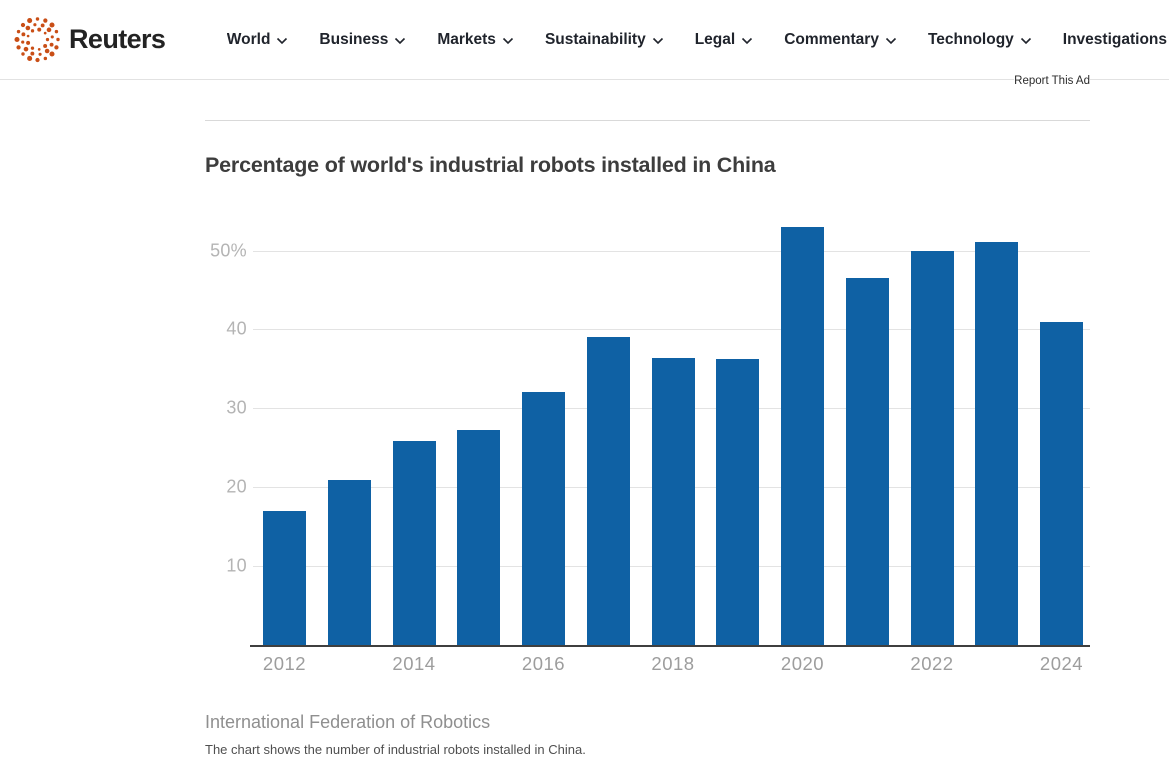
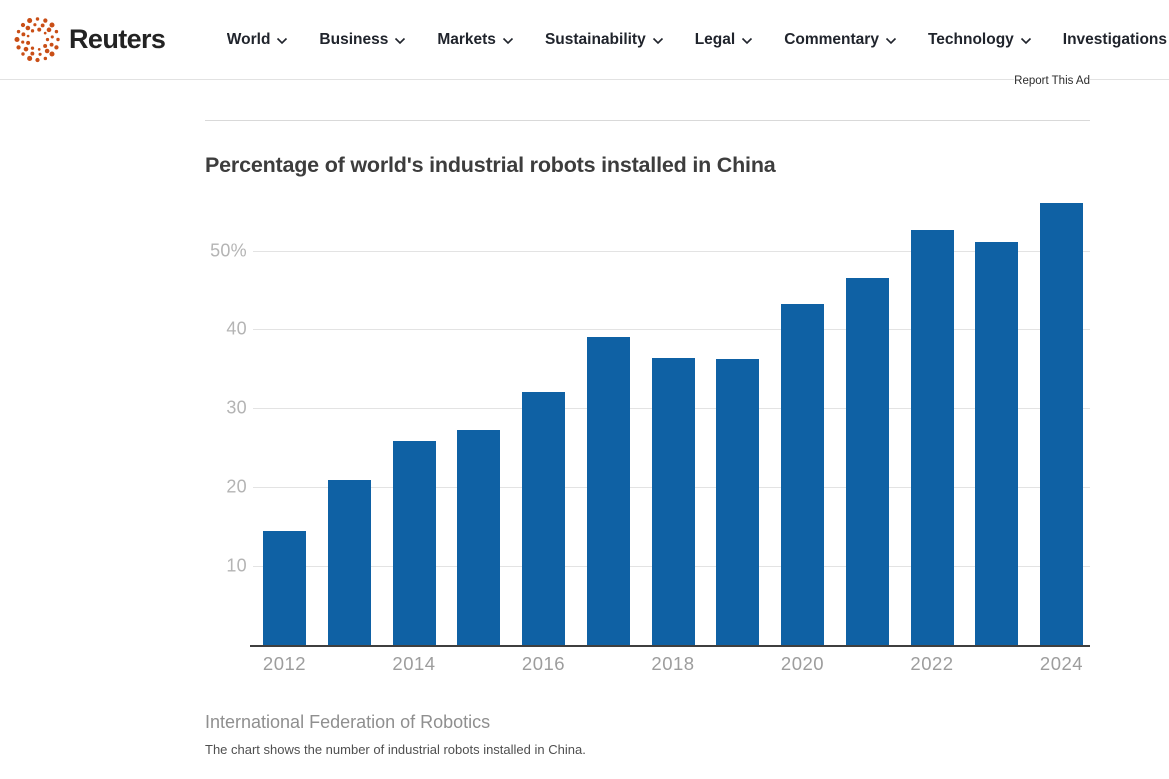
2012: 17% -> 14%
2020: 53% -> 43%
2022: 50% -> 53%
2024: 41% -> 56%
